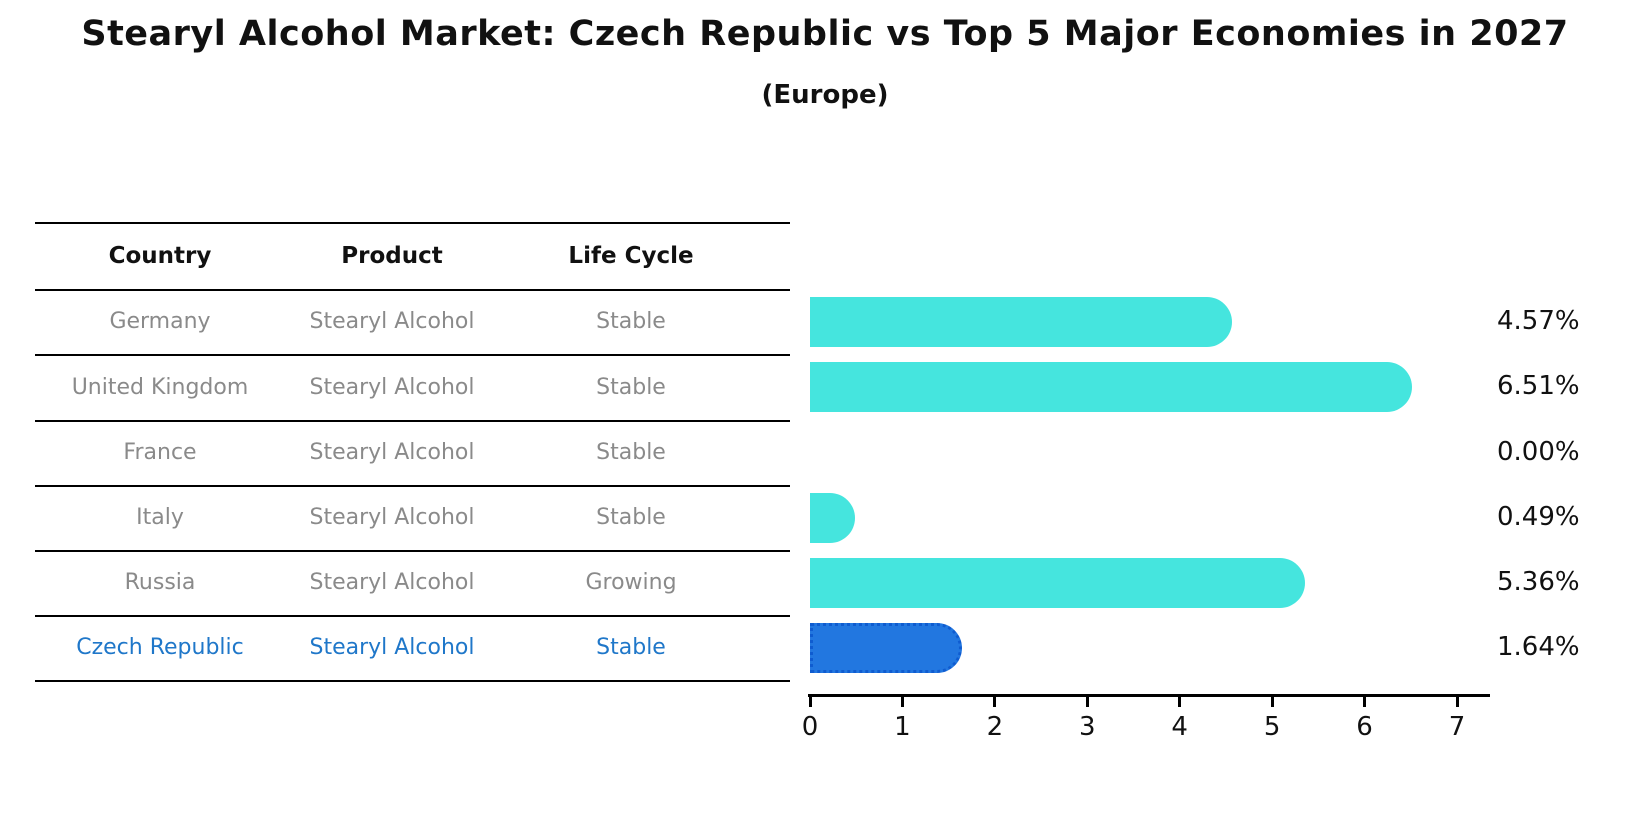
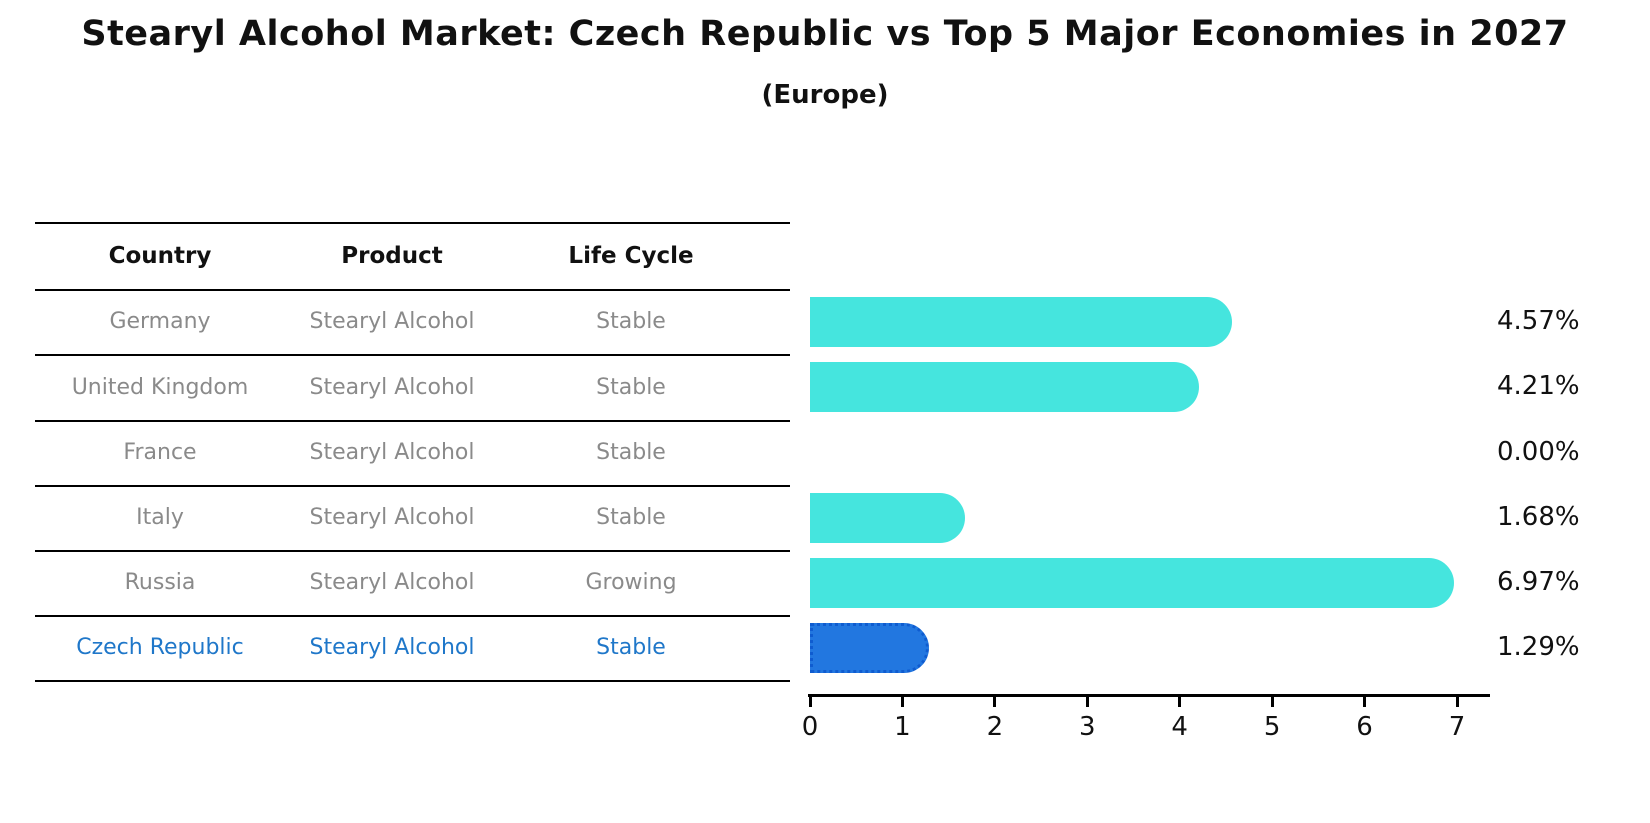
United Kingdom: 6.51% -> 4.21%
Italy: 0.49% -> 1.68%
Russia: 5.36% -> 6.97%
Czech Republic: 1.64% -> 1.29%
